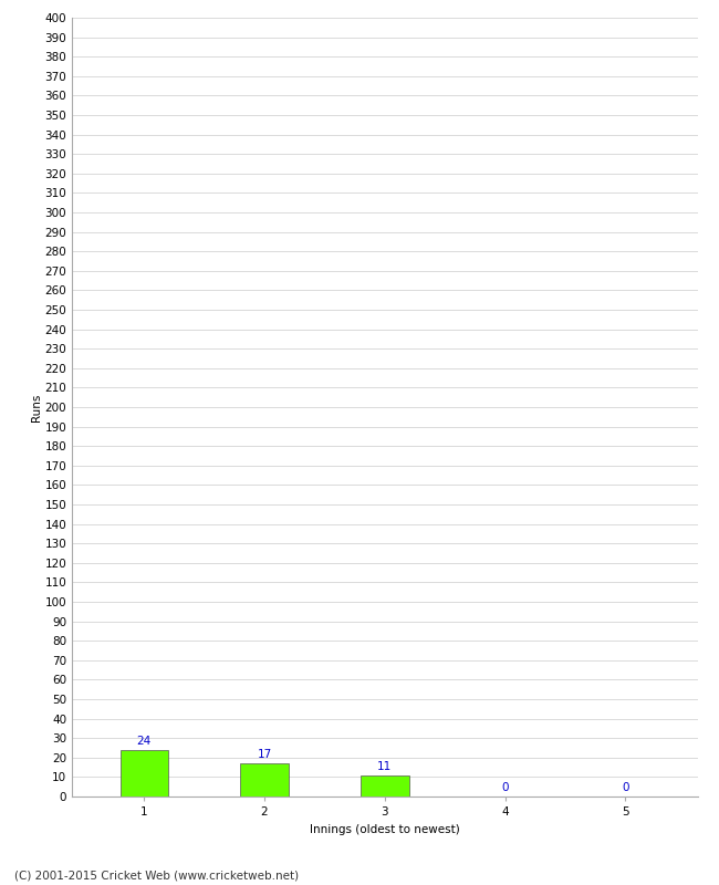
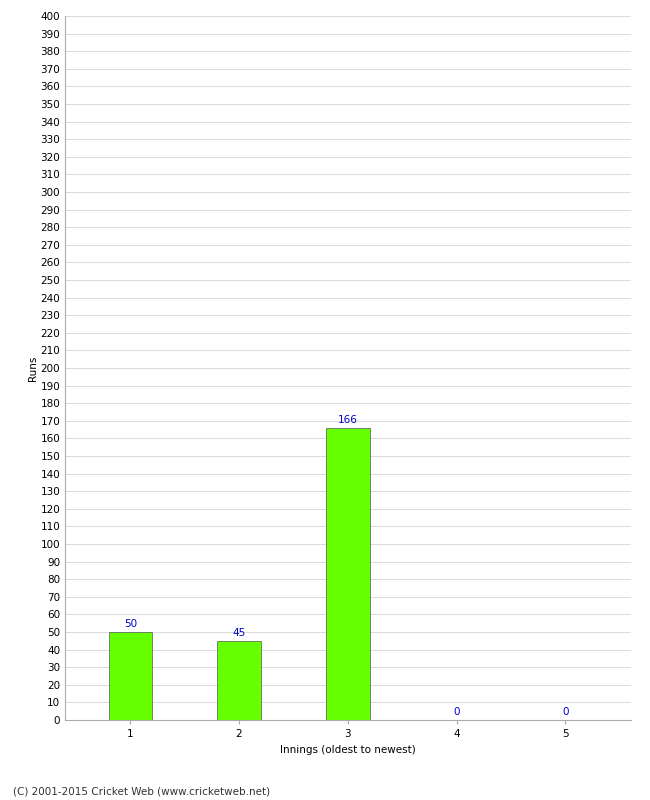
1: 24 -> 50
2: 17 -> 45
3: 11 -> 166
